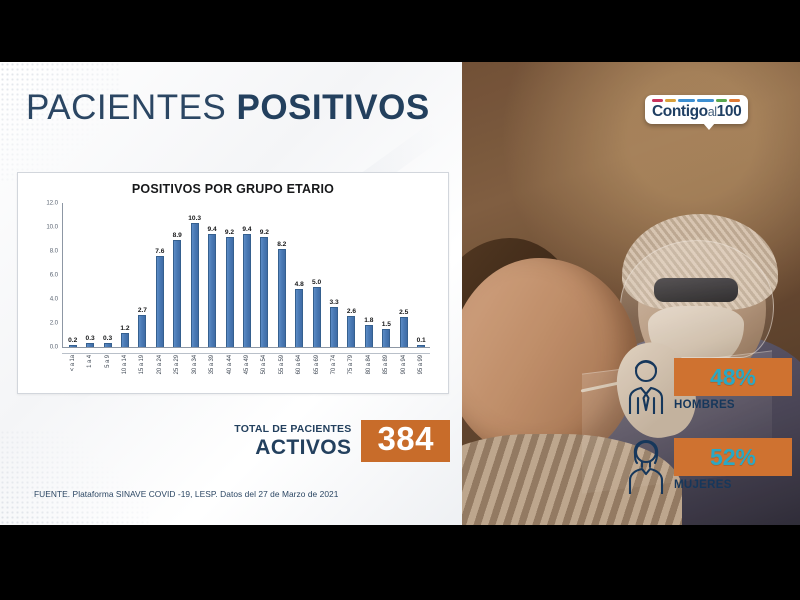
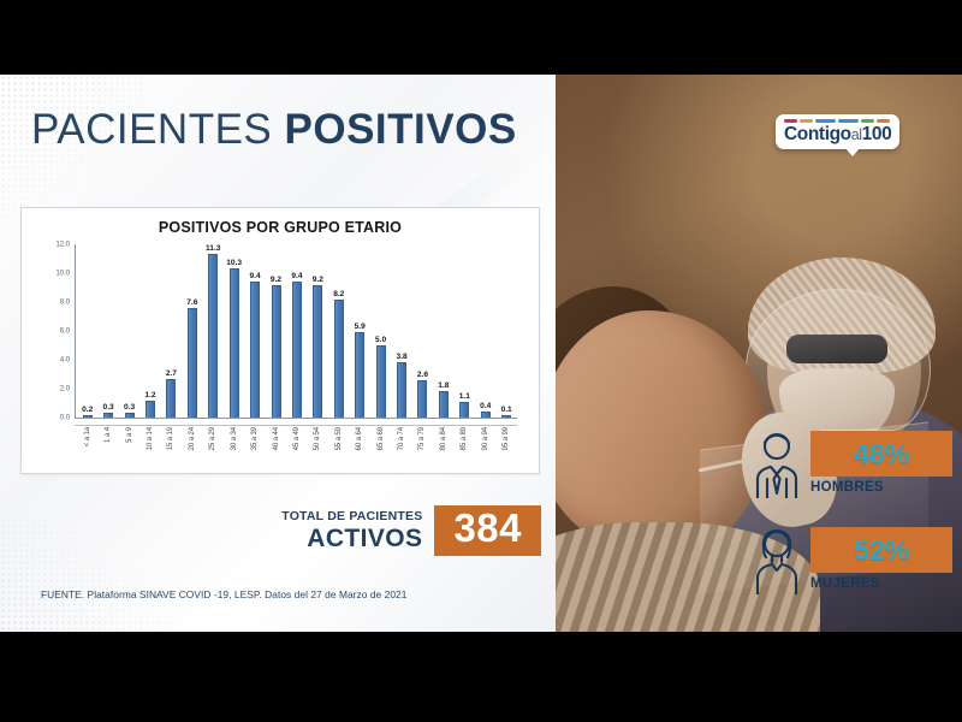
25 a 29: 8.9 -> 11.3
60 a 64: 4.8 -> 5.9
70 a 74: 3.3 -> 3.8
85 a 89: 1.5 -> 1.1
90 a 94: 2.5 -> 0.4
